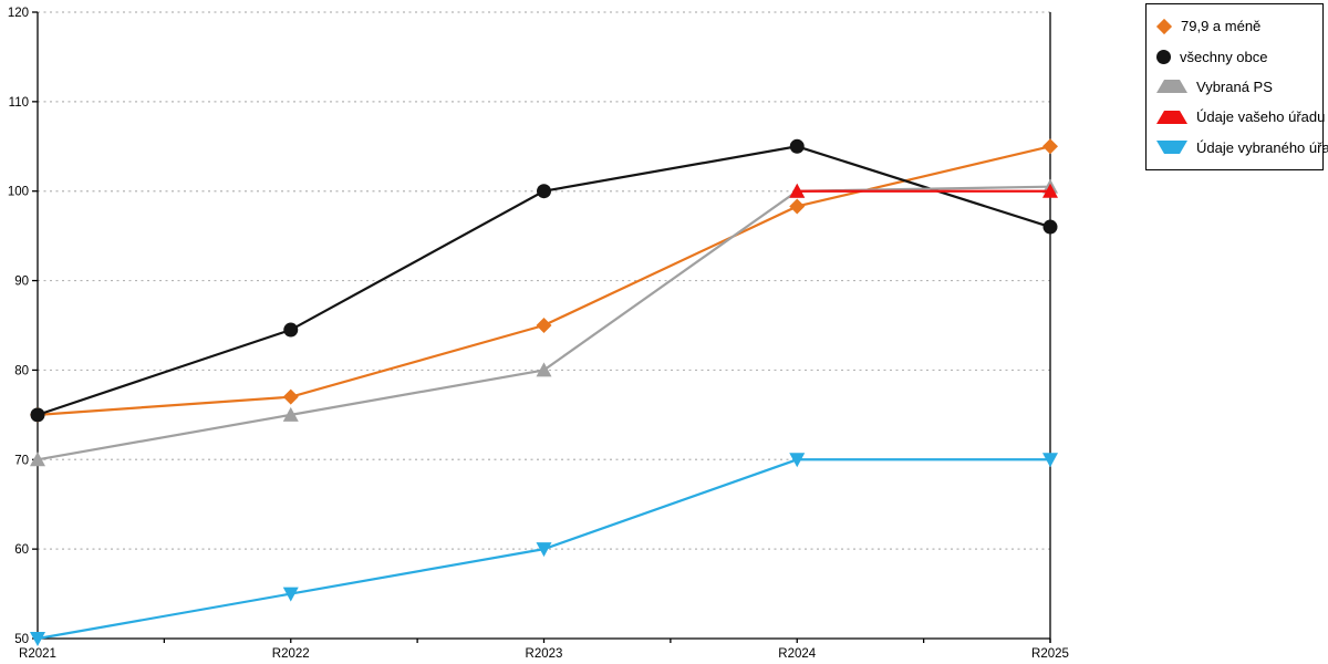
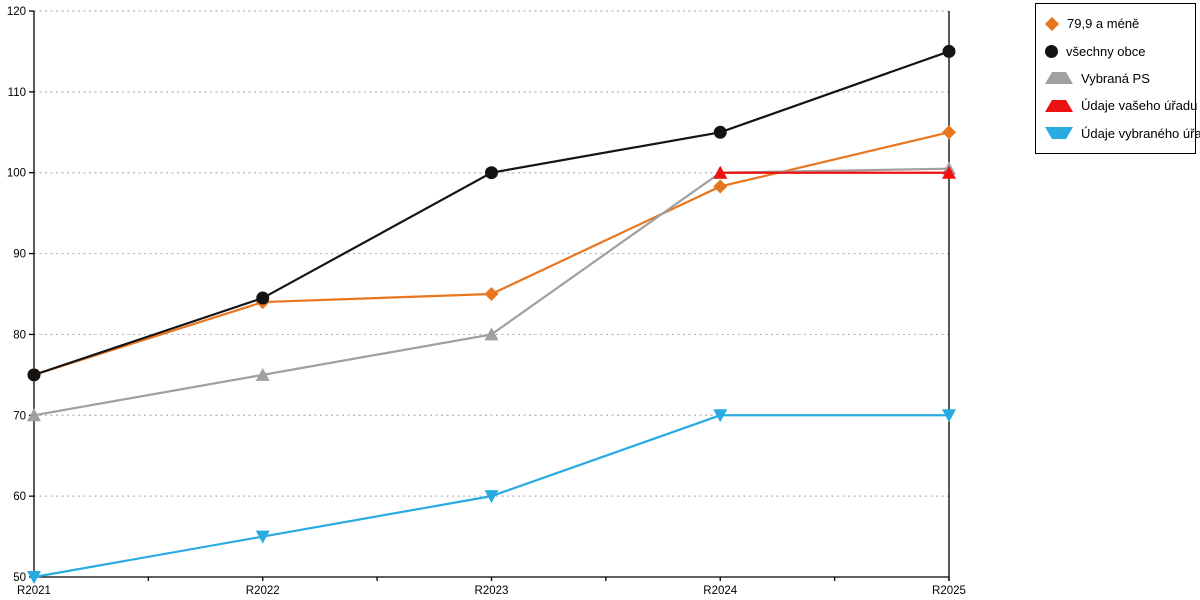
79,9 a méně/R2022: 77 -> 84
všechny obce/R2025: 96 -> 115
